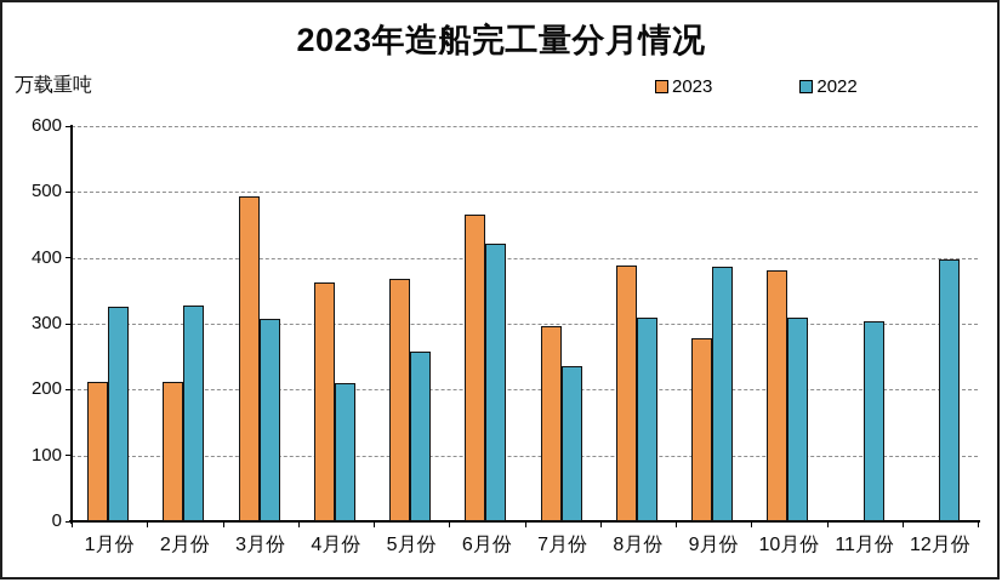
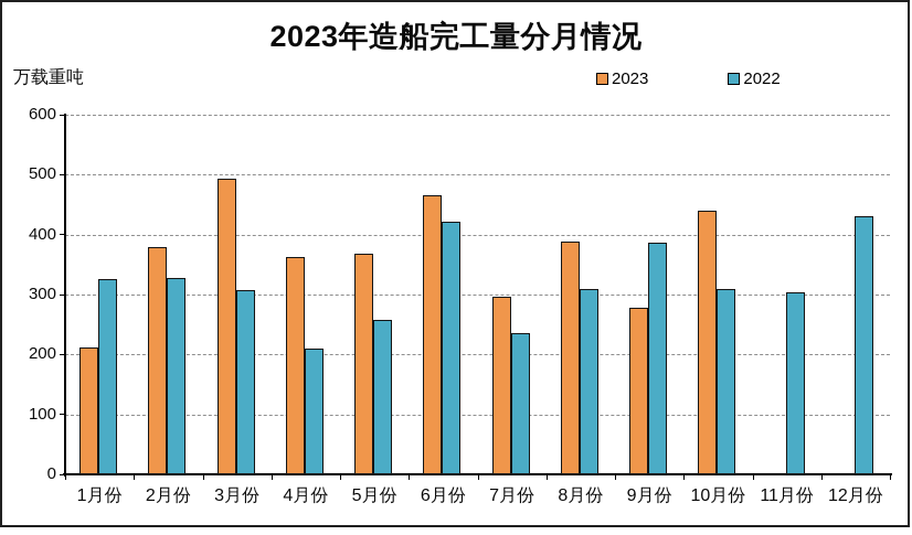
2023/2月份: 210 -> 380
2023/10月份: 380 -> 440
2022/12月份: 400 -> 430
